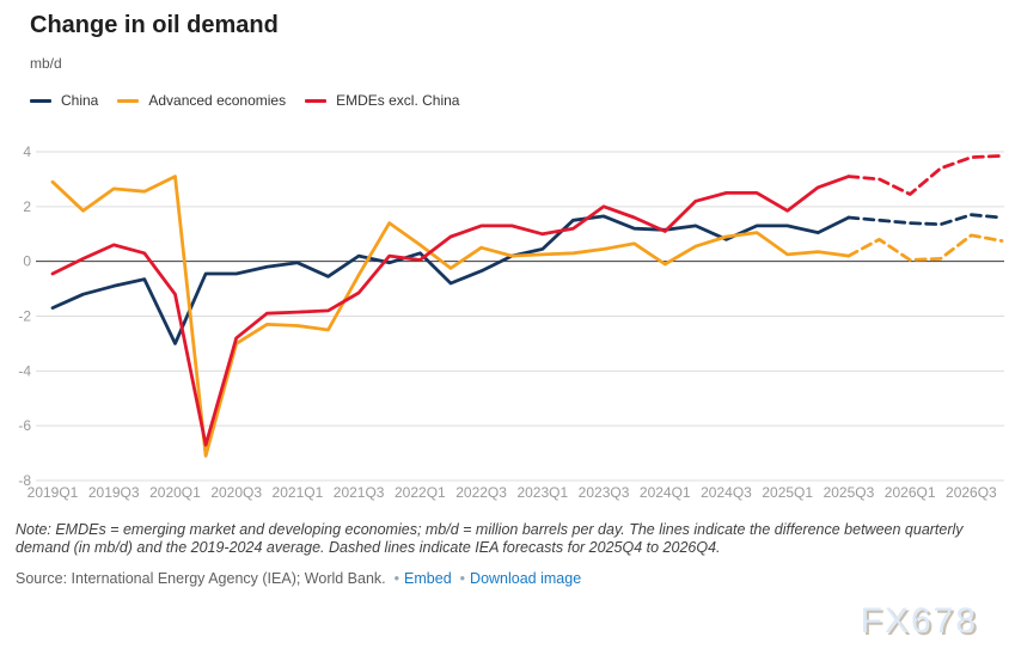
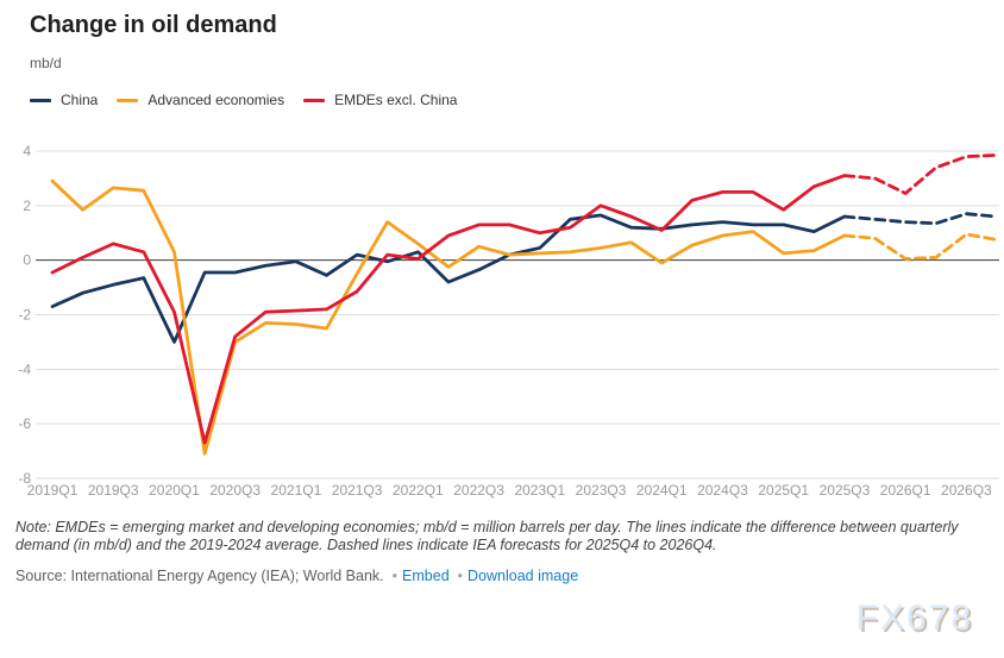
Advanced economies/2020Q1: 3.1 -> 0.3
EMDEs excl. China/2020Q1: -1.2 -> -1.9
China/2024Q3: 0.8 -> 1.4
Advanced economies/2025Q3: 0.2 -> 0.9
